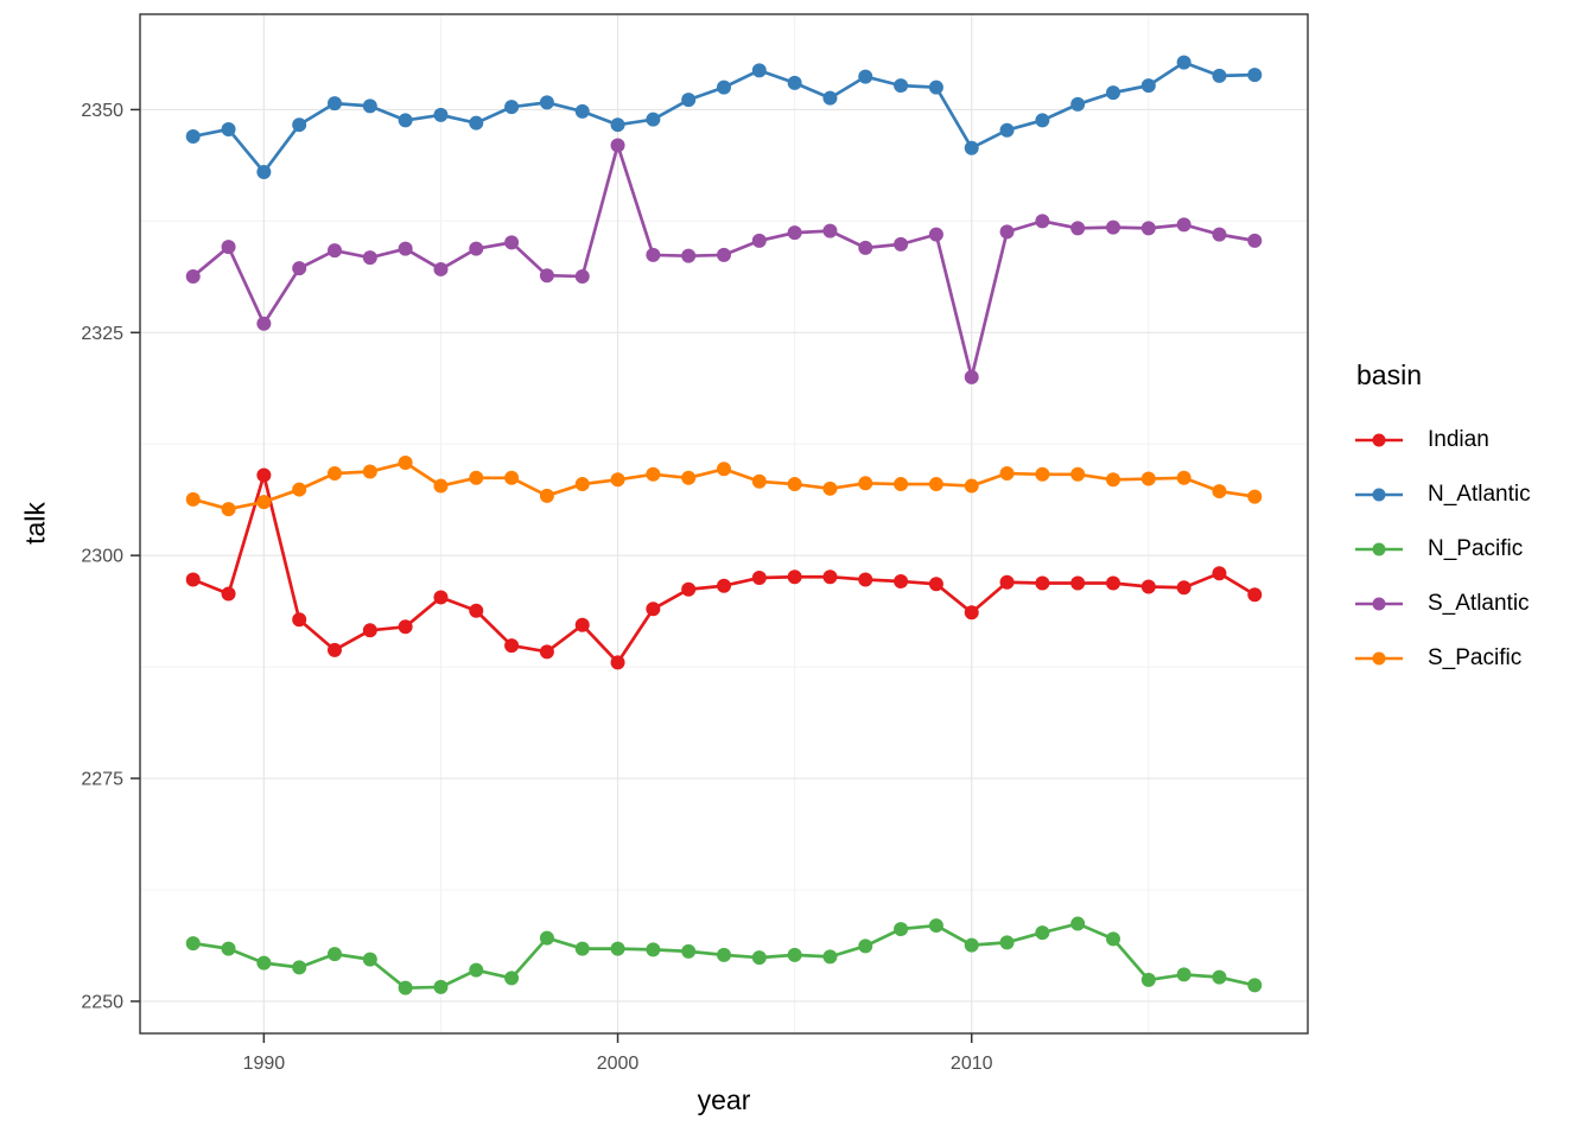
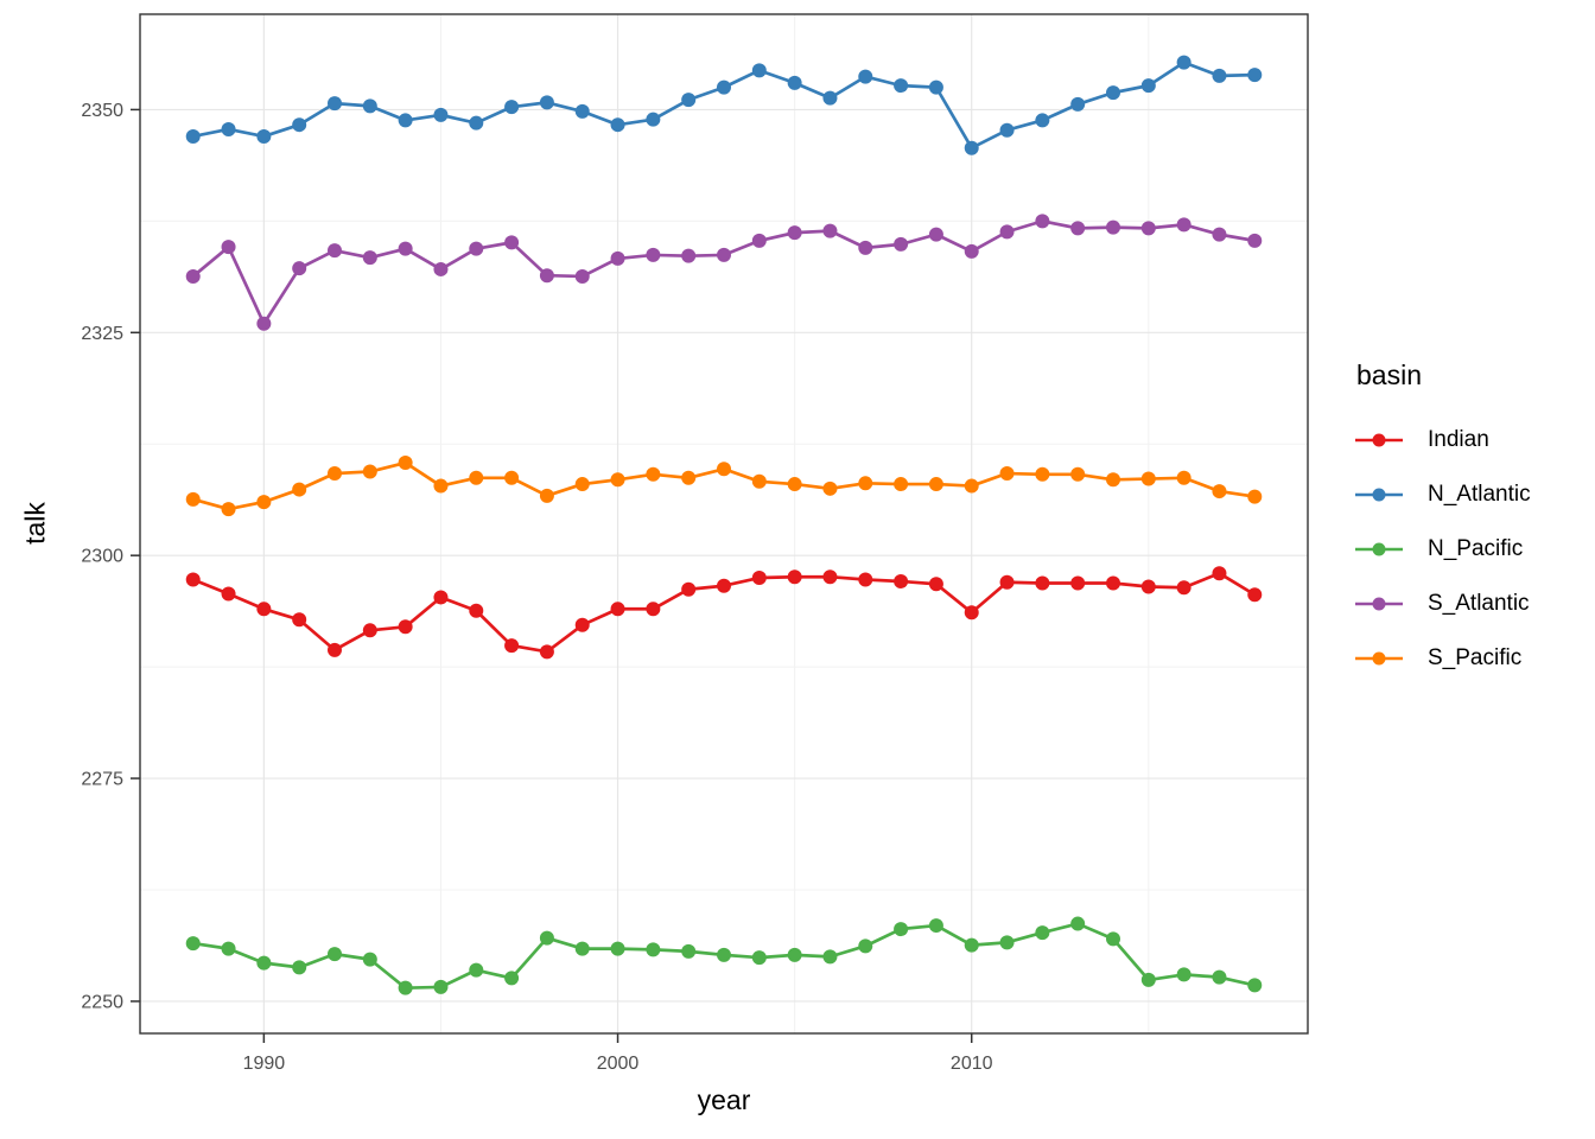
Indian/1990: 2309 -> 2294
N_Atlantic/1990: 2343 -> 2347
Indian/2000: 2288 -> 2294
S_Atlantic/2000: 2346 -> 2333
S_Atlantic/2010: 2320 -> 2334
